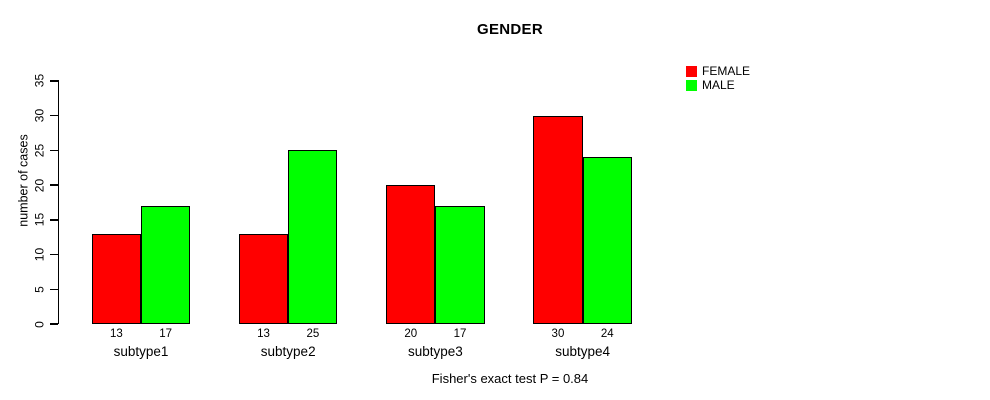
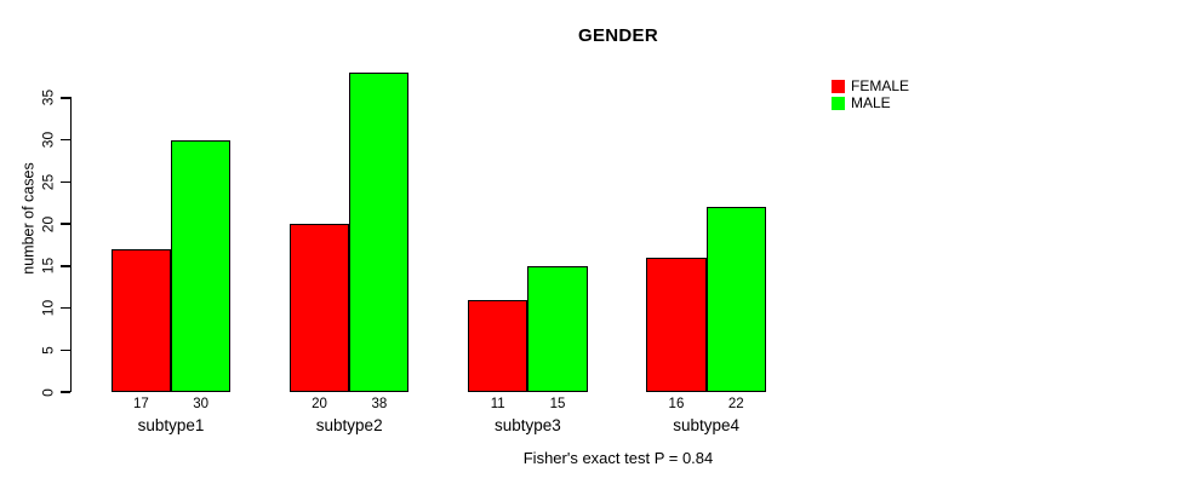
FEMALE/subtype1: 13 -> 17
MALE/subtype1: 17 -> 30
FEMALE/subtype2: 13 -> 20
MALE/subtype2: 25 -> 38
FEMALE/subtype3: 20 -> 11
MALE/subtype3: 17 -> 15
FEMALE/subtype4: 30 -> 16
MALE/subtype4: 24 -> 22
